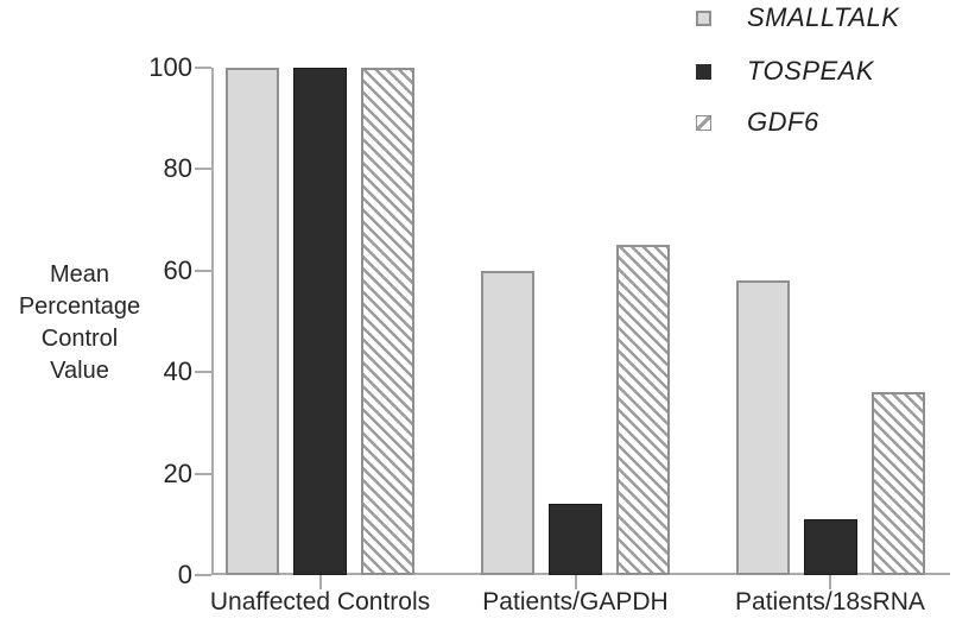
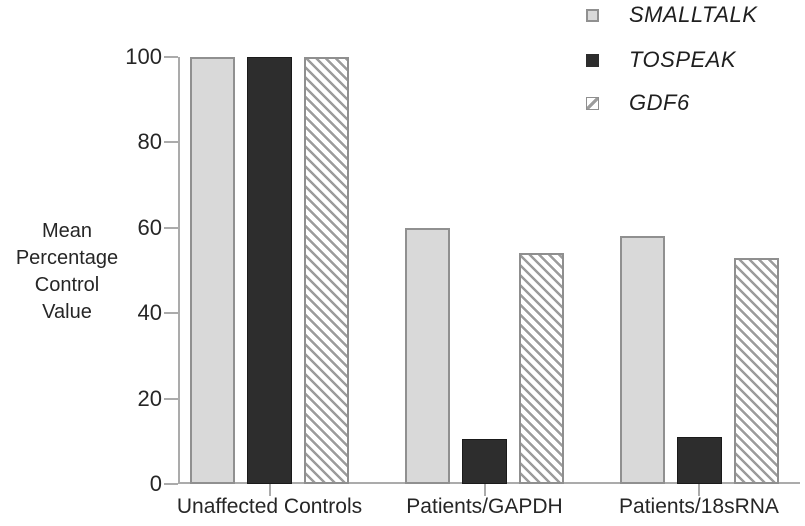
TOSPEAK/Patients/GAPDH: 14 -> 10
GDF6/Patients/GAPDH: 65 -> 54
GDF6/Patients/18sRNA: 36 -> 53
